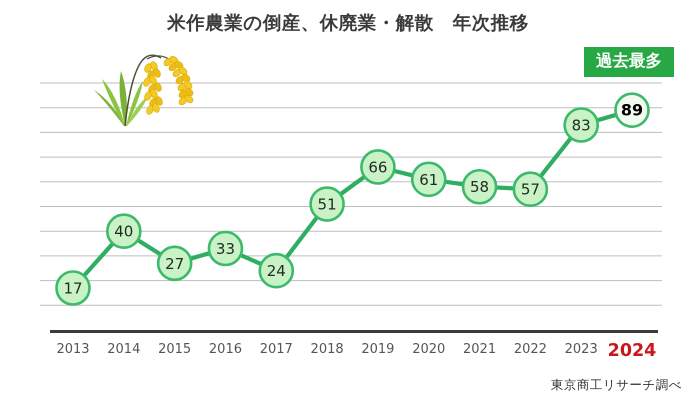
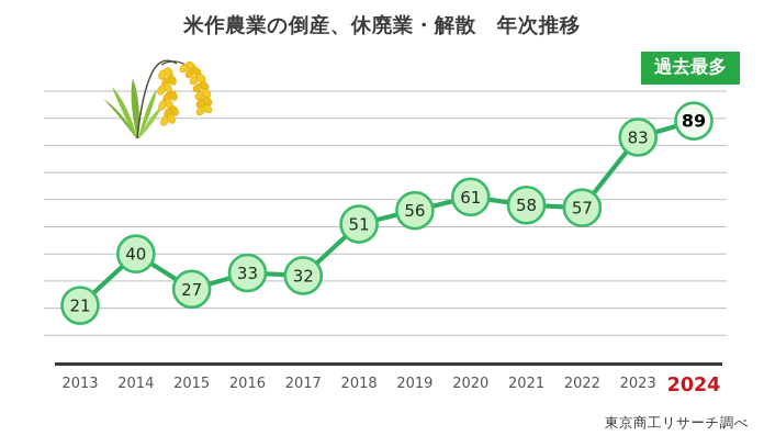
2013: 17 -> 21
2017: 24 -> 32
2019: 66 -> 56
